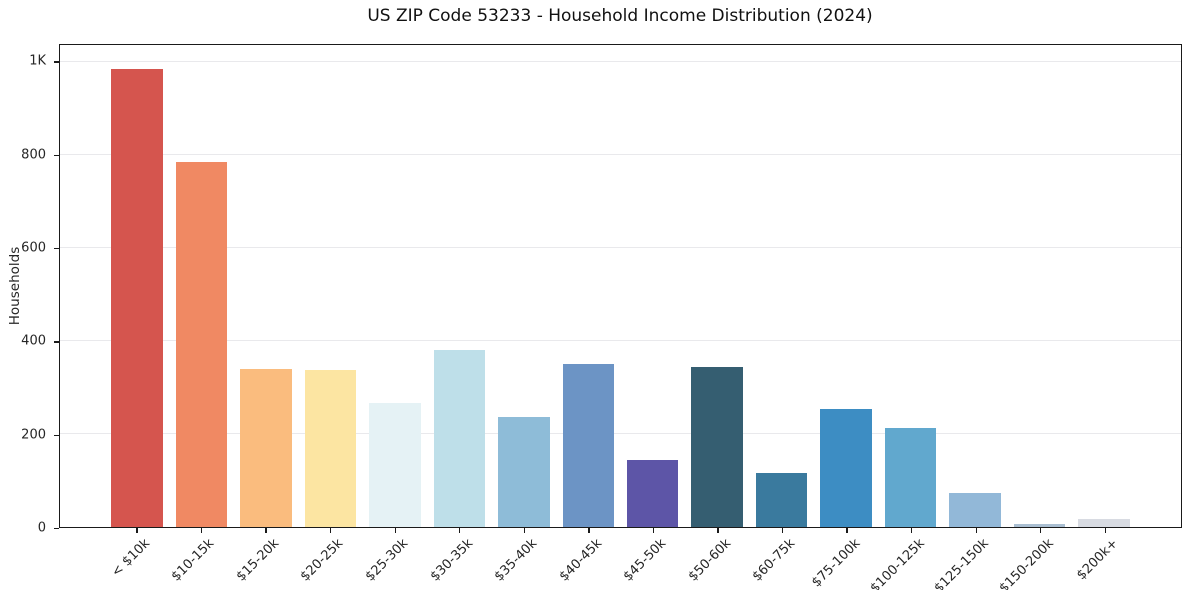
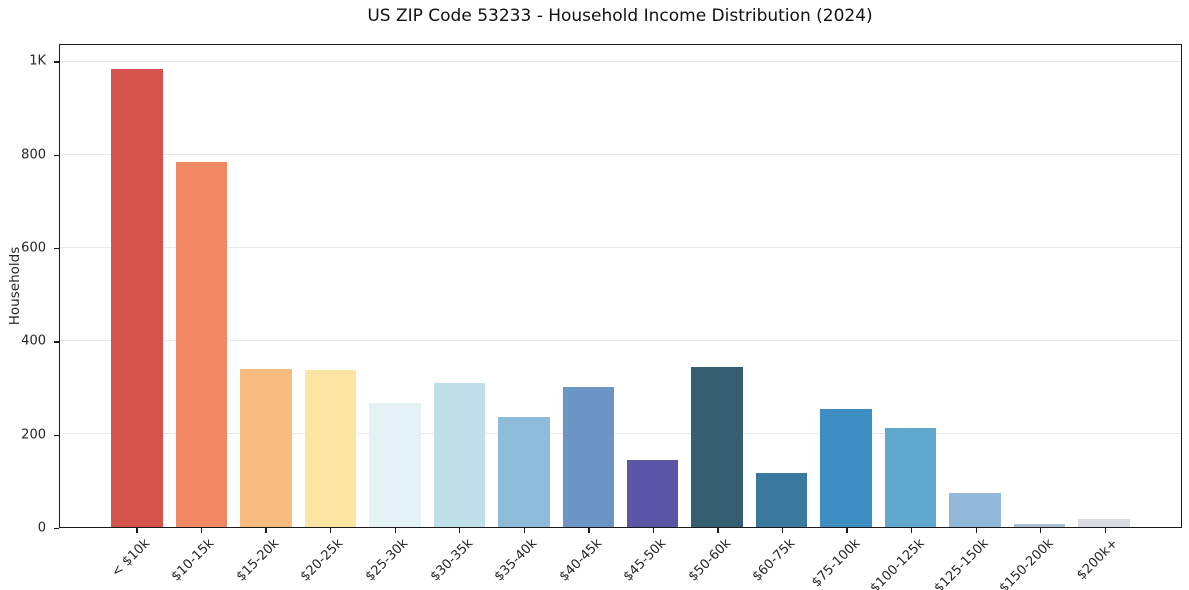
$30-35k: 380 -> 310
$40-45k: 350 -> 300
